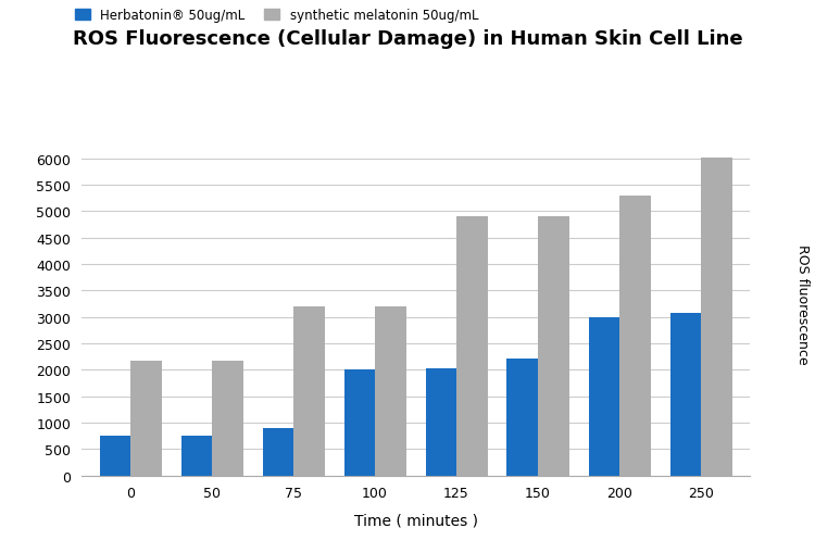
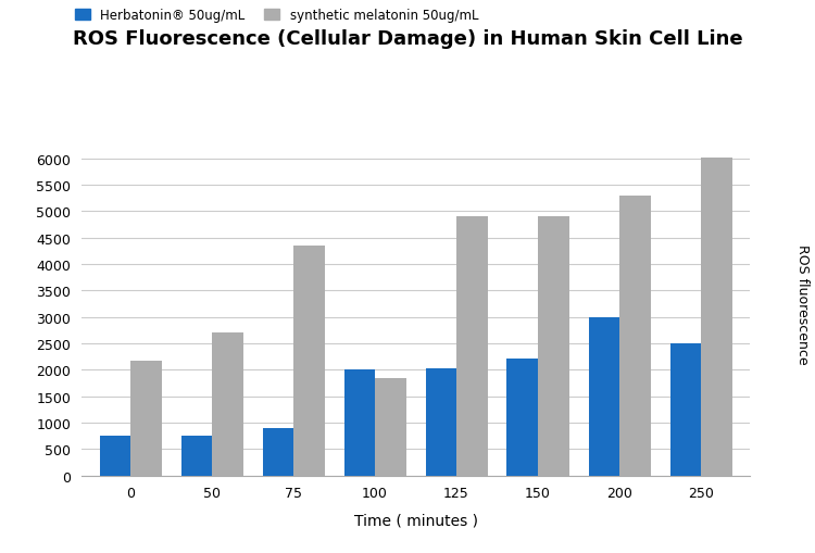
synthetic melatonin 50ug/mL/50: 2180 -> 2700
synthetic melatonin 50ug/mL/75: 3200 -> 4350
synthetic melatonin 50ug/mL/100: 3200 -> 1850
Herbatonin® 50ug/mL/250: 3080 -> 2500
